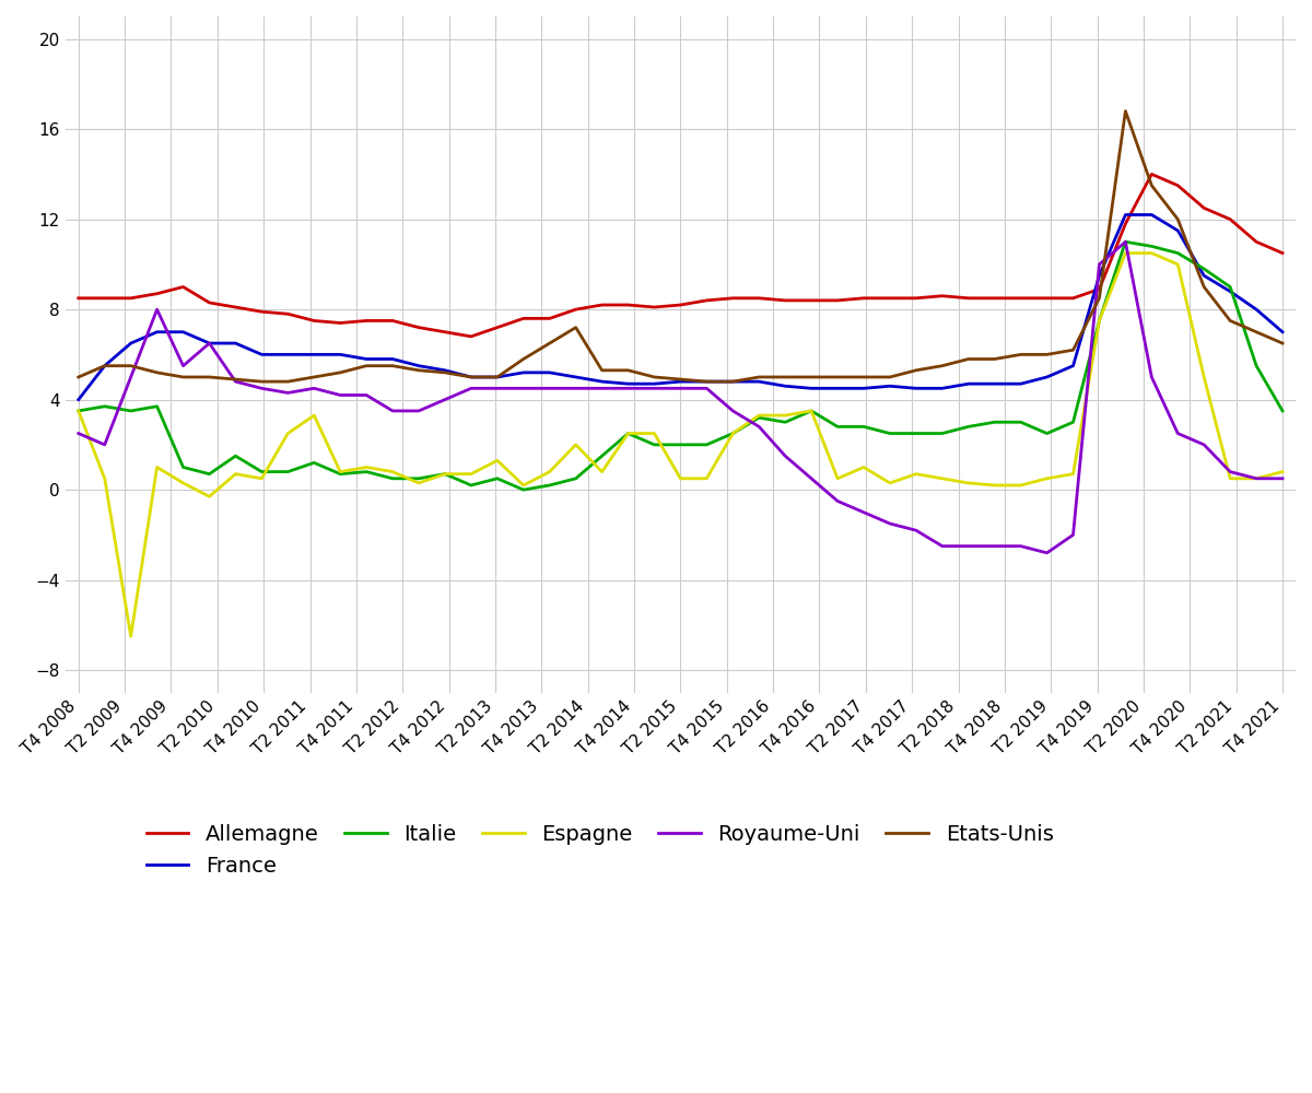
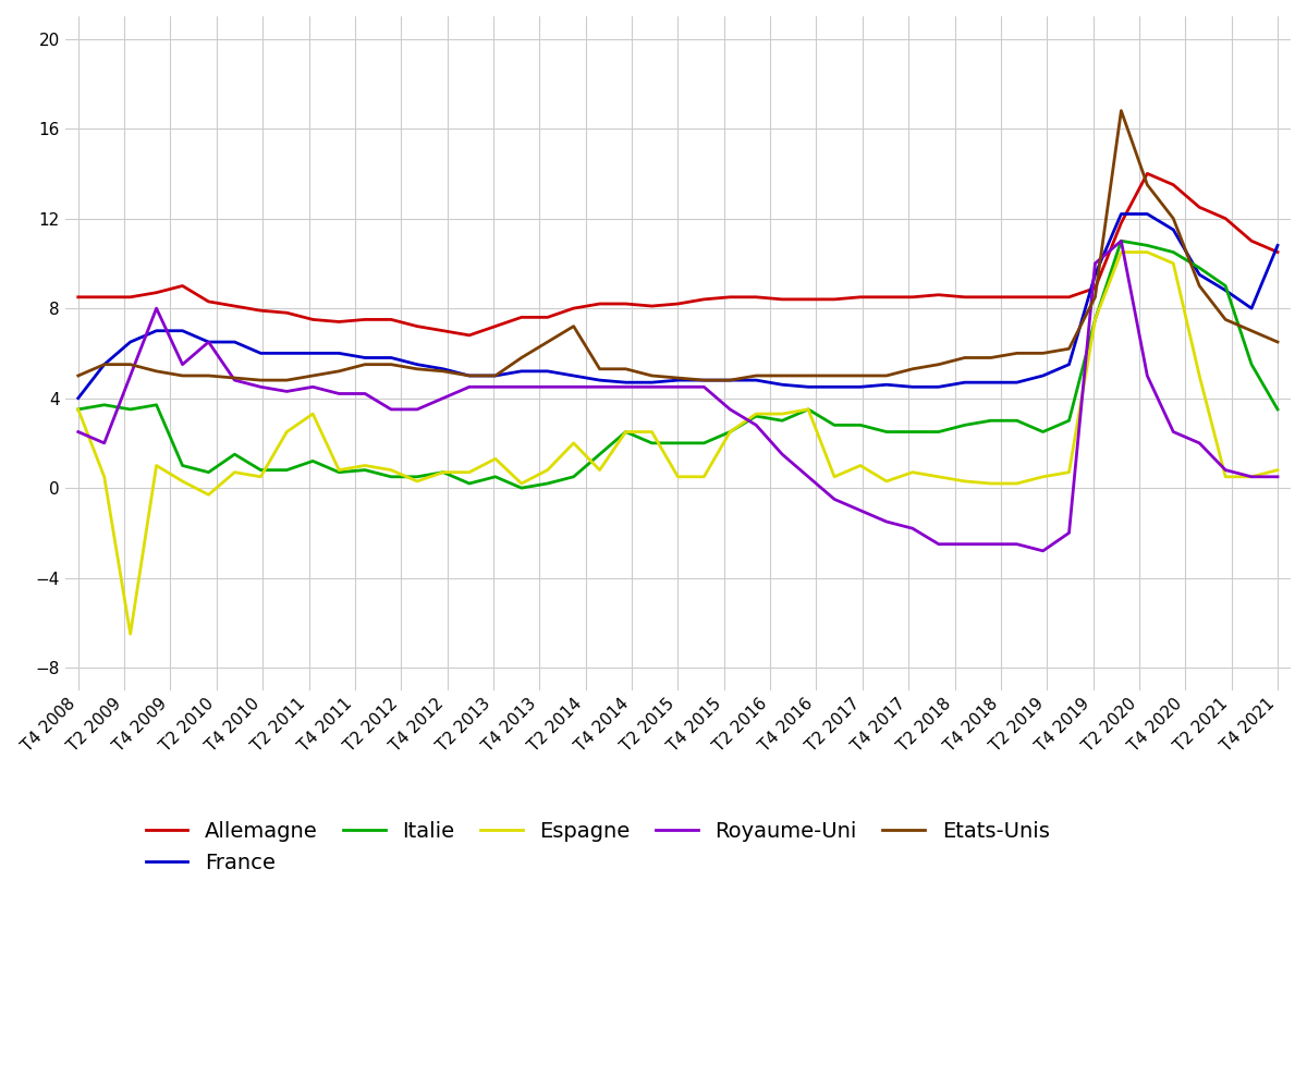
France/T4 2021: 7.0 -> 10.8
